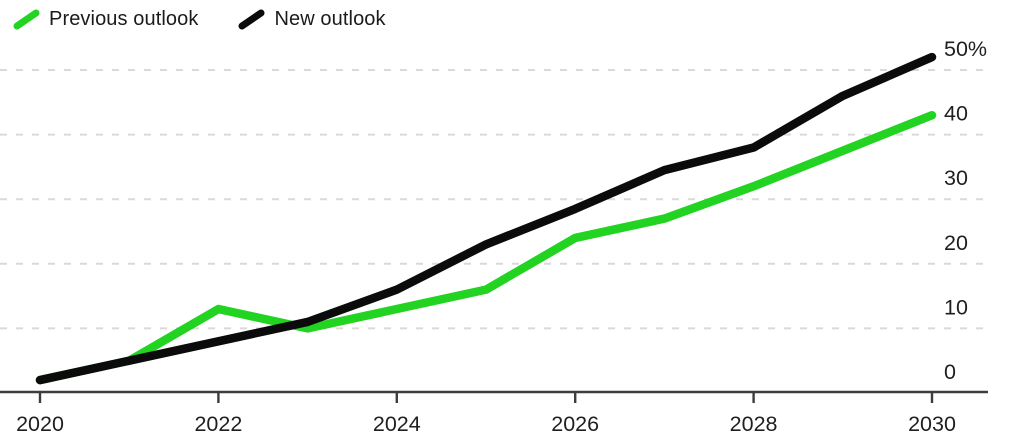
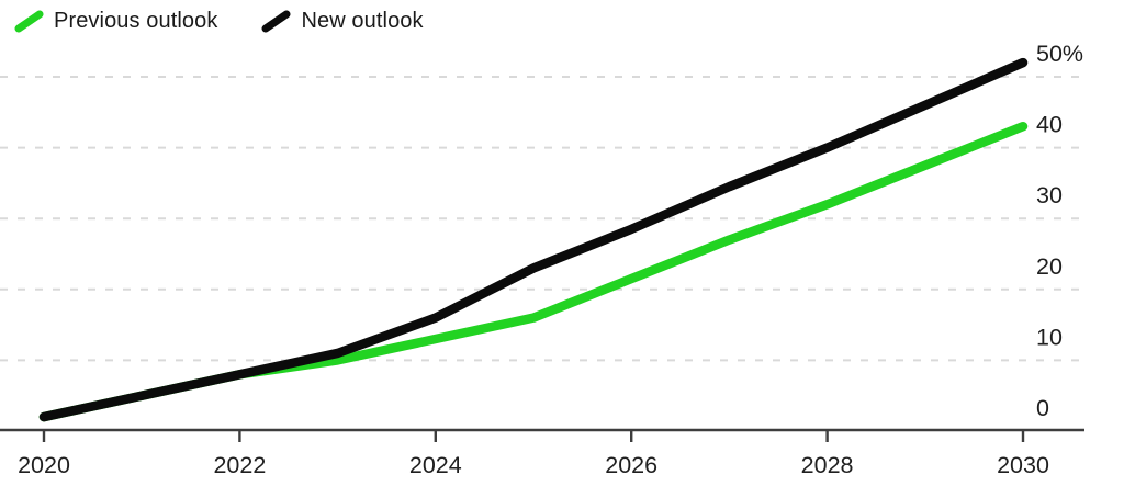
Previous outlook/2022: 13% -> 8%
Previous outlook/2026: 24% -> 22%
New outlook/2028: 38% -> 40%
